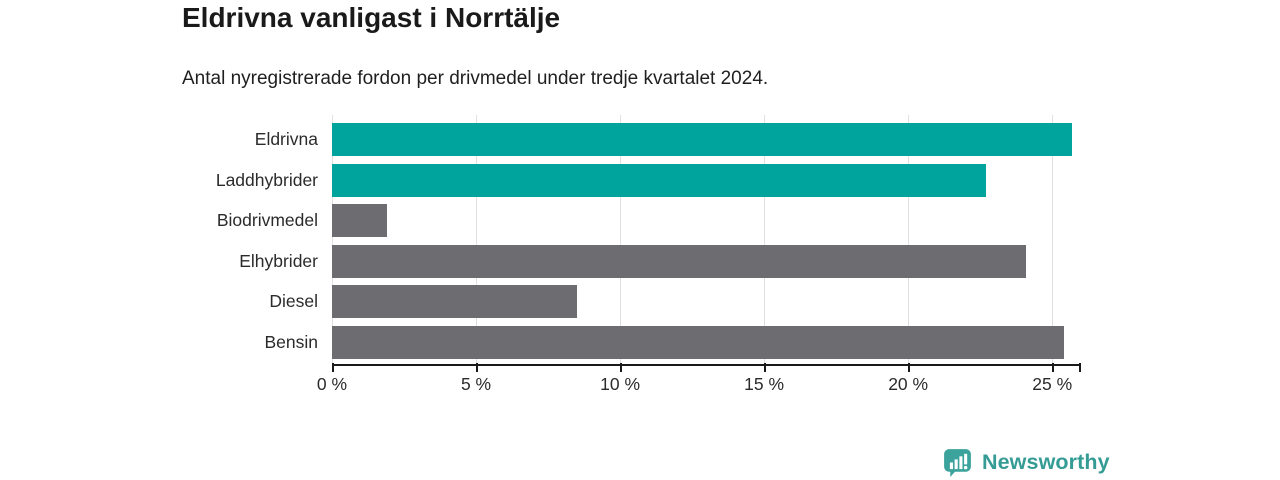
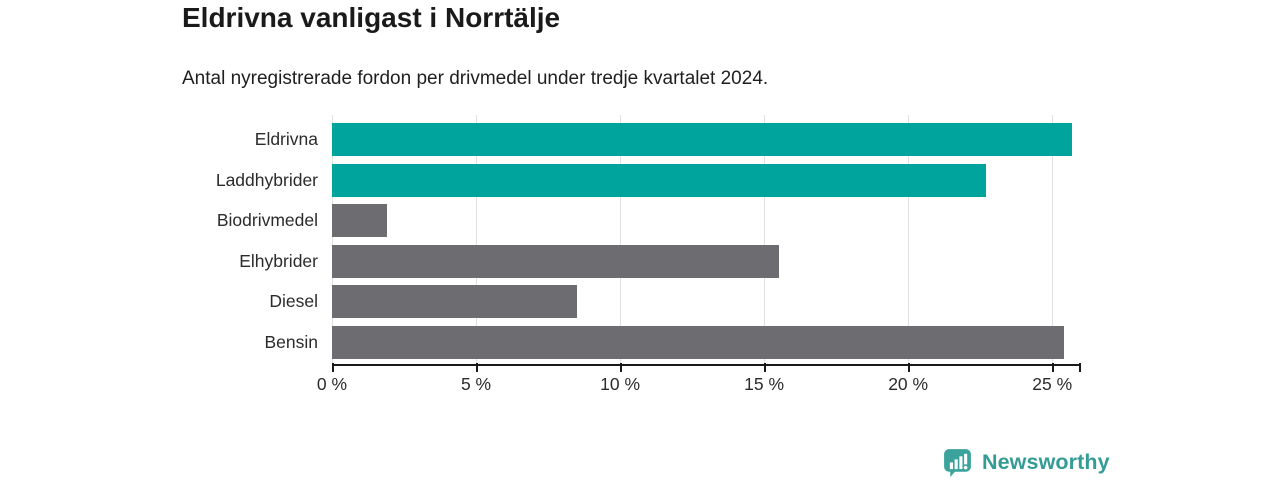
Elhybrider: 24.1% -> 15.5%
